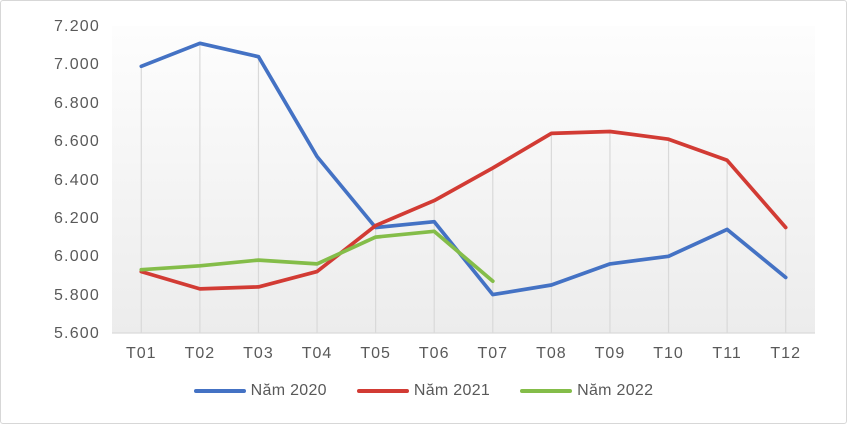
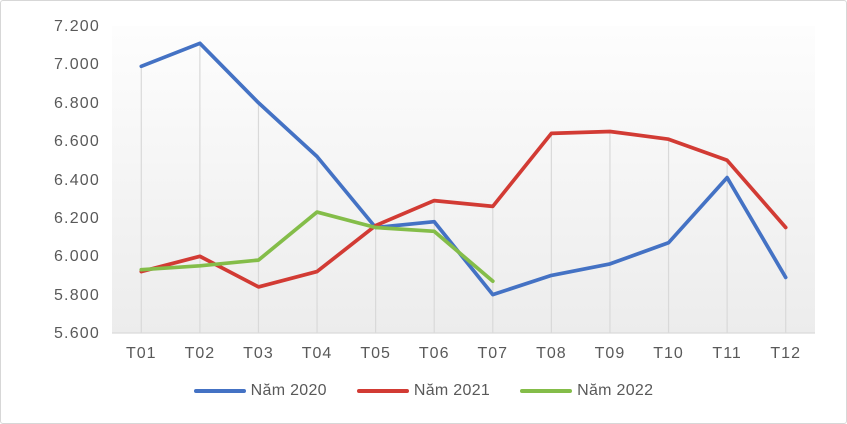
Năm 2021/T02: 5830 -> 6000
Năm 2020/T03: 7040 -> 6800
Năm 2022/T04: 5960 -> 6230
Năm 2022/T05: 6100 -> 6150
Năm 2021/T07: 6460 -> 6260
Năm 2020/T08: 5850 -> 5900
Năm 2020/T10: 6000 -> 6070
Năm 2020/T11: 6140 -> 6410
